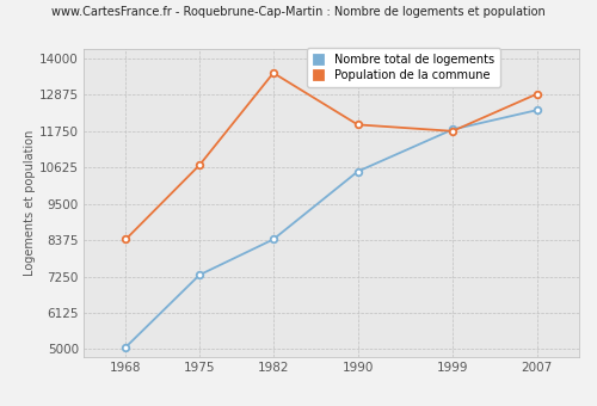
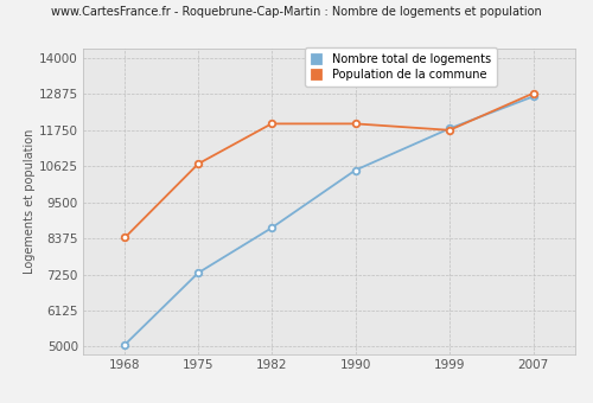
Nombre total de logements/1982: 8400 -> 8700
Population de la commune/1982: 13550 -> 11950
Nombre total de logements/2007: 12400 -> 12800
